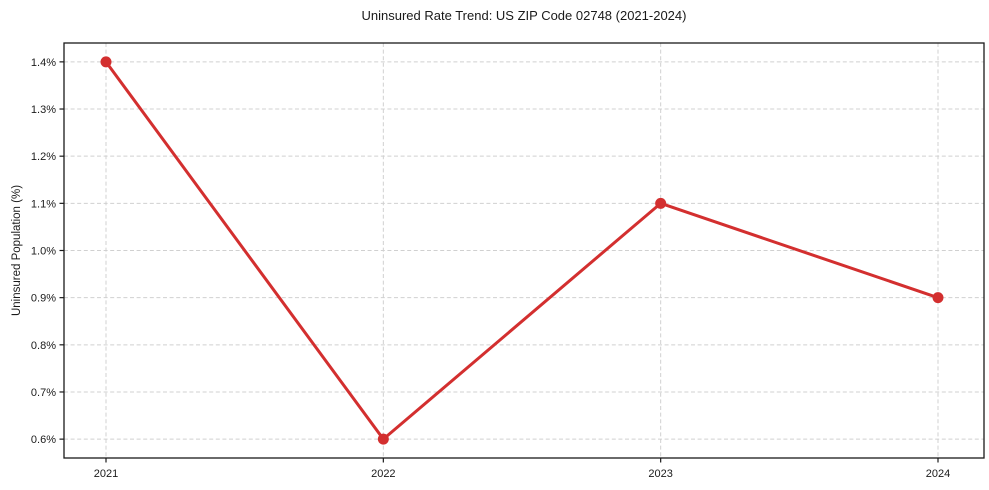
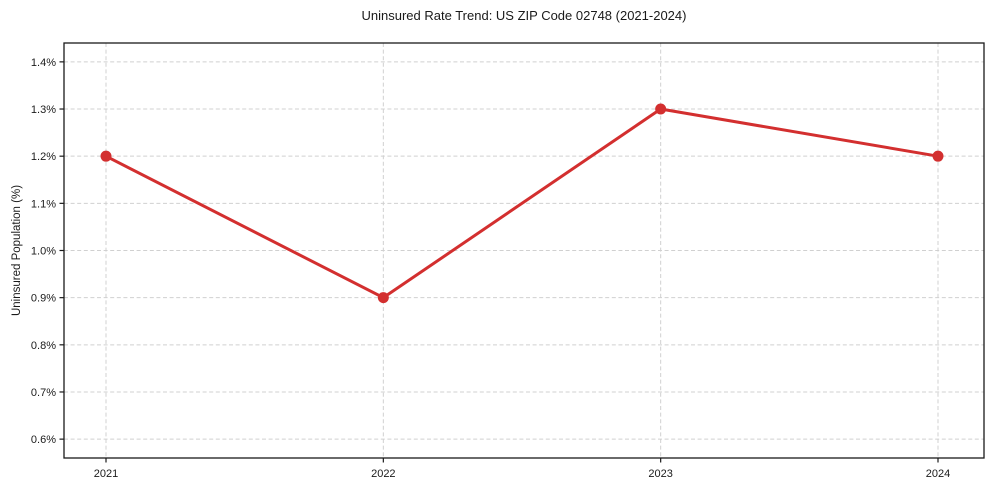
2021: 1.4% -> 1.2%
2022: 0.6% -> 0.9%
2023: 1.1% -> 1.3%
2024: 0.9% -> 1.2%
